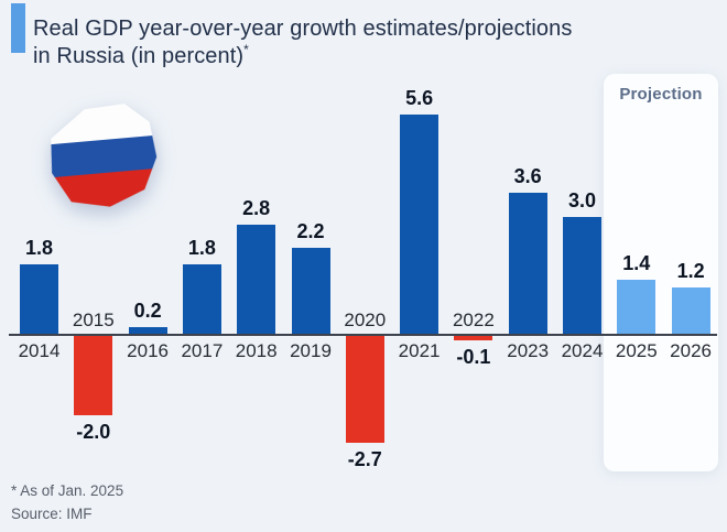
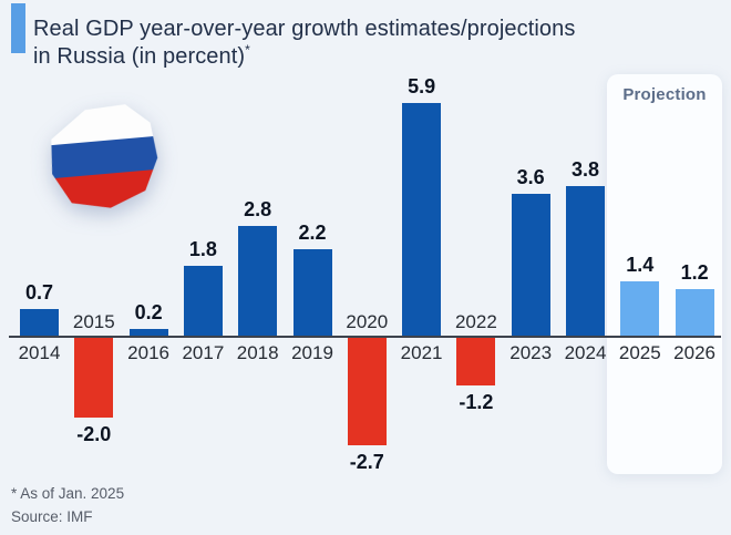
2014: 1.8 -> 0.7
2021: 5.6 -> 5.9
2022: -0.1 -> -1.2
2024: 3.0 -> 3.8
